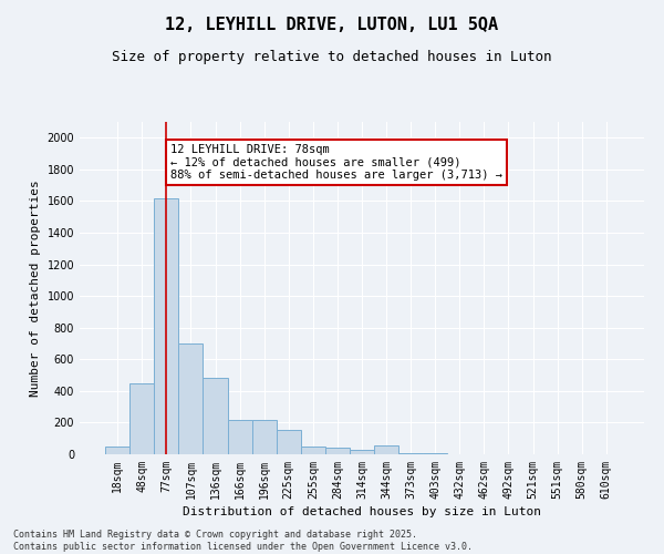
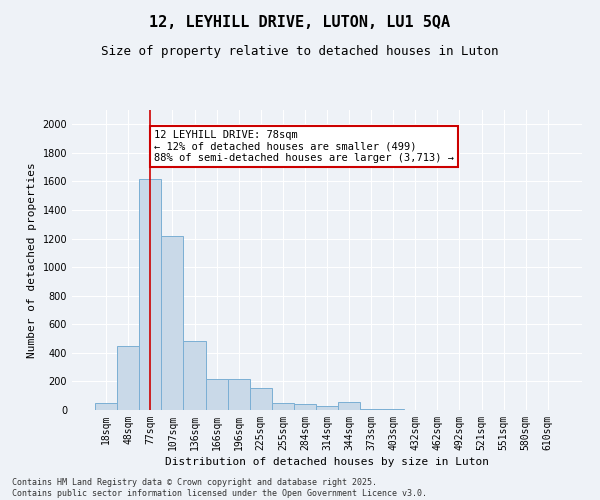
107sqm: 700 -> 1220
